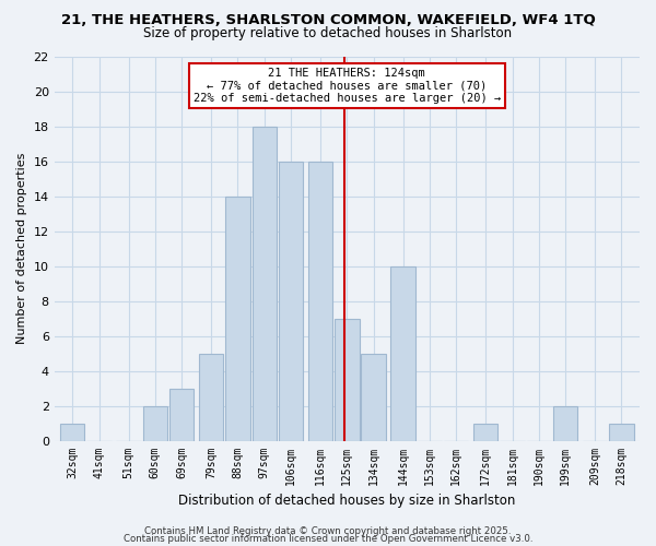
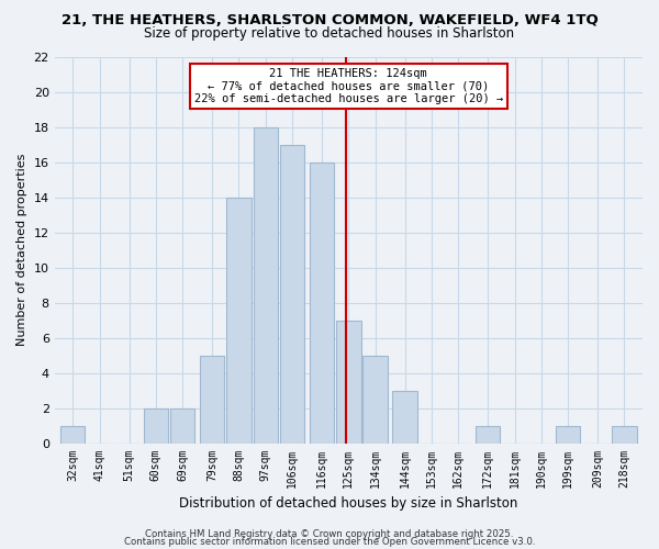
69sqm: 3 -> 2
106sqm: 16 -> 17
144sqm: 10 -> 3
199sqm: 2 -> 1
